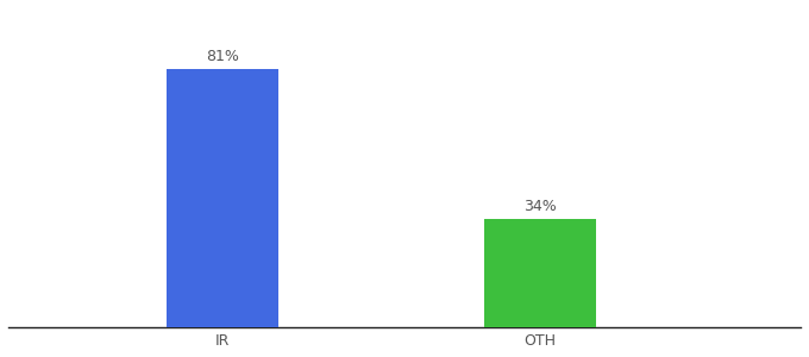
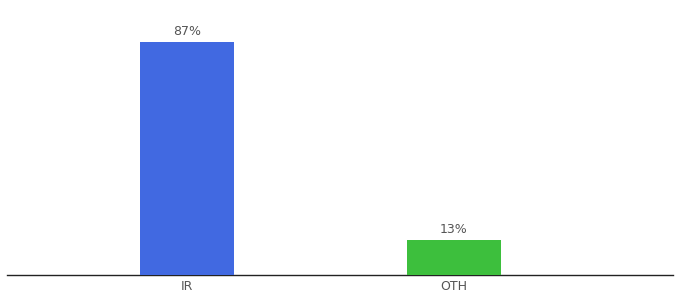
IR: 81% -> 87%
OTH: 34% -> 13%
